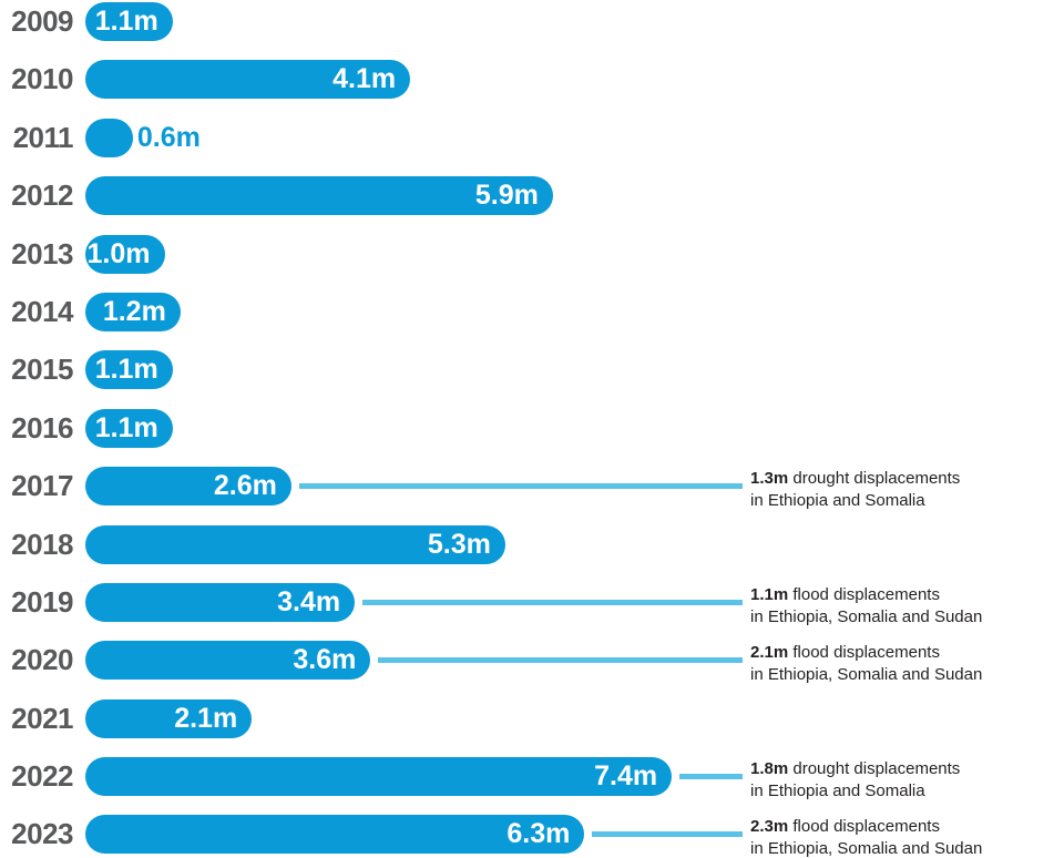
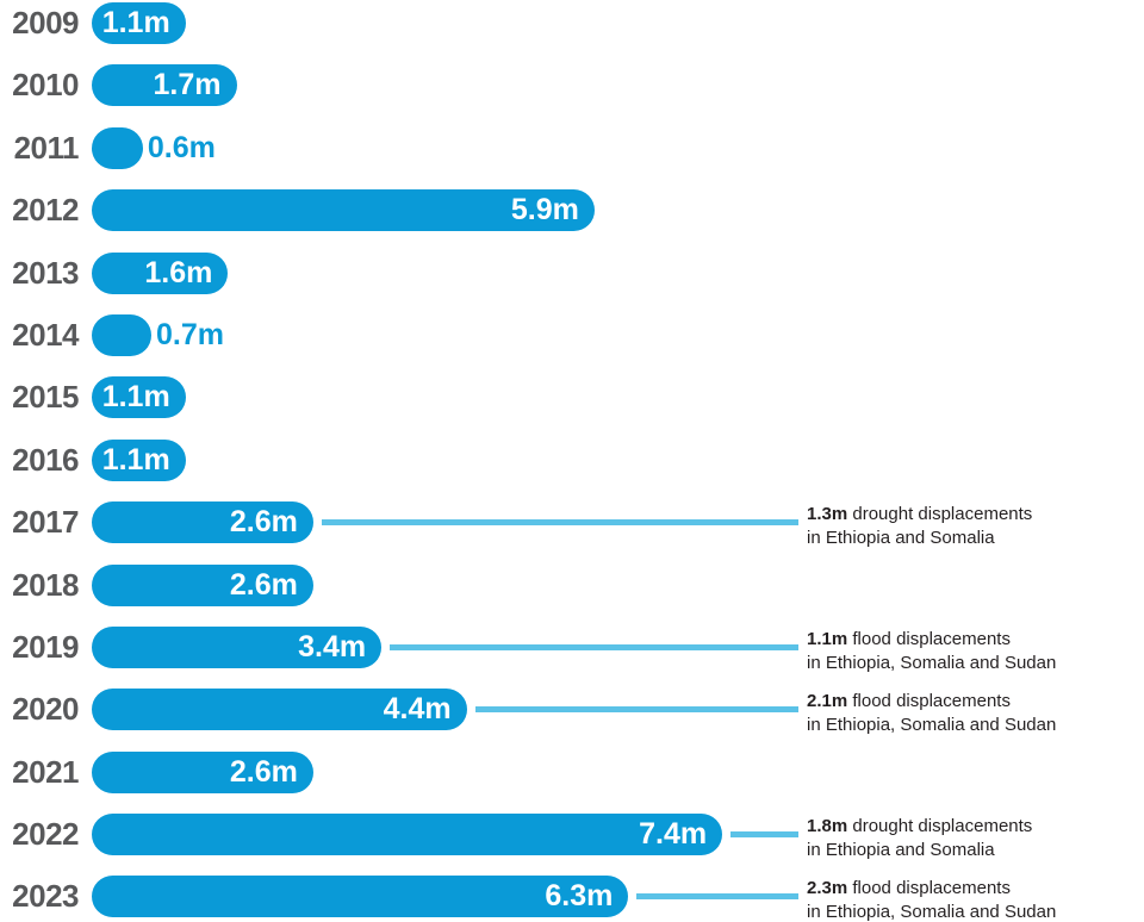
2010: 4.1m -> 1.7m
2013: 1.0m -> 1.6m
2014: 1.2m -> 0.7m
2018: 5.3m -> 2.6m
2020: 3.6m -> 4.4m
2021: 2.1m -> 2.6m
